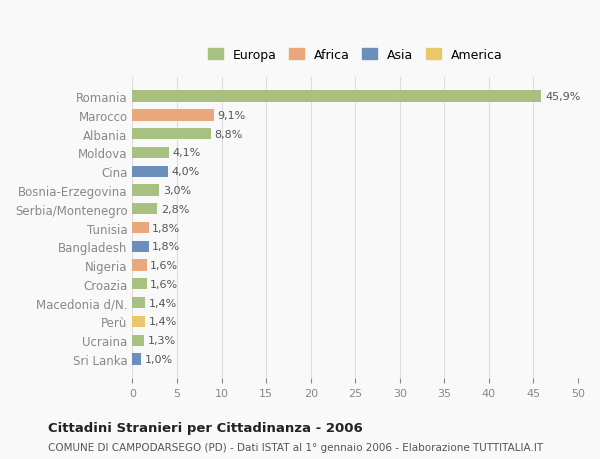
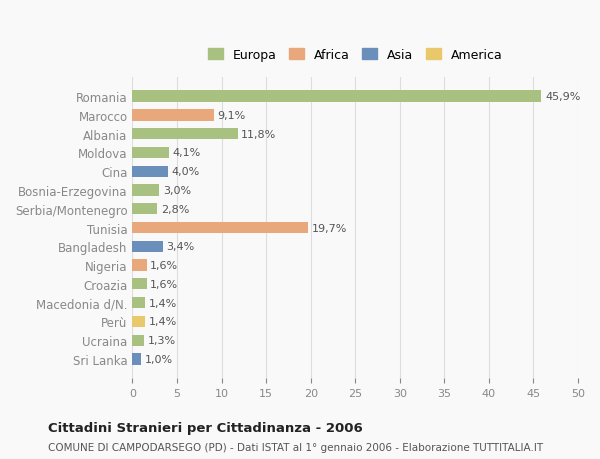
Albania: 8,8% -> 11,8%
Tunisia: 1,8% -> 19,7%
Bangladesh: 1,8% -> 3,4%
